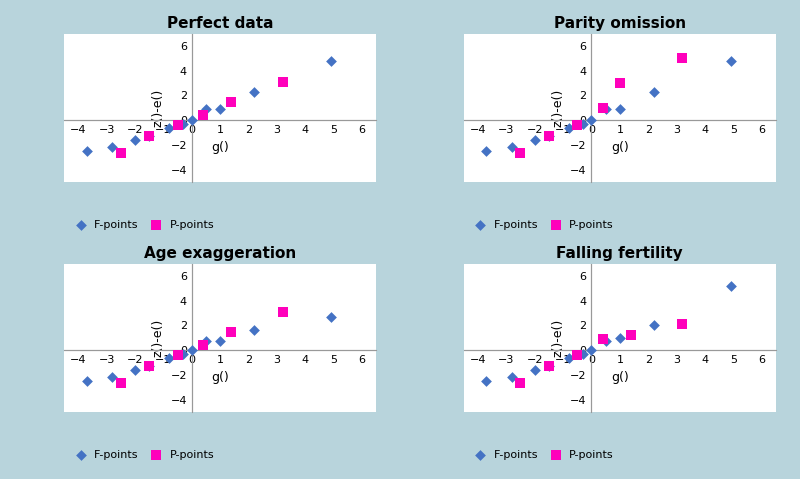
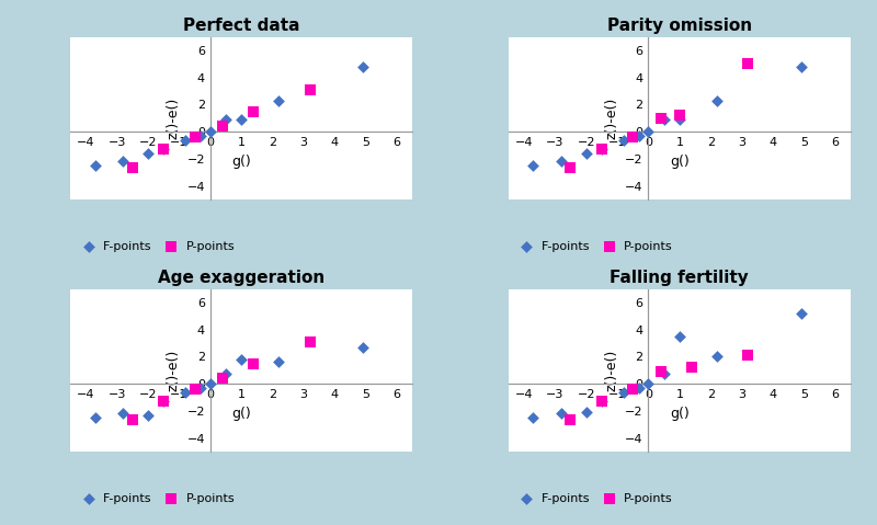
Parity omission/P-points/1: 3.0 -> 1.2
Age exaggeration/F-points/−2: -1.6 -> -2.3
Age exaggeration/F-points/1: 0.7 -> 1.8
Falling fertility/F-points/−2: -1.6 -> -2.1
Falling fertility/F-points/1: 1.0 -> 3.5
